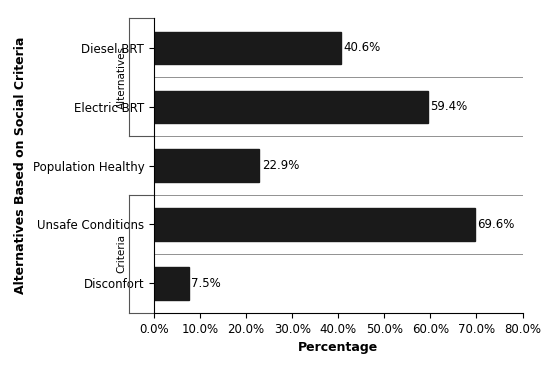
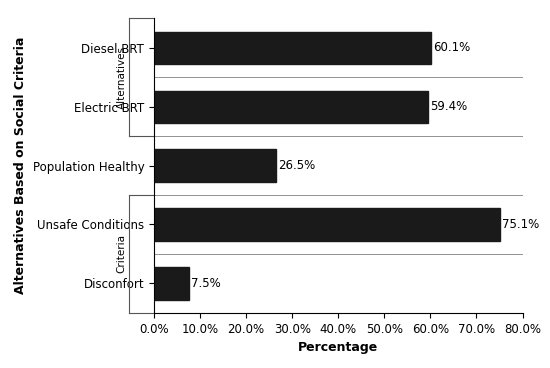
Diesel BRT: 40.6% -> 60.1%
Population Healthy: 22.9% -> 26.5%
Unsafe Conditions: 69.6% -> 75.1%
